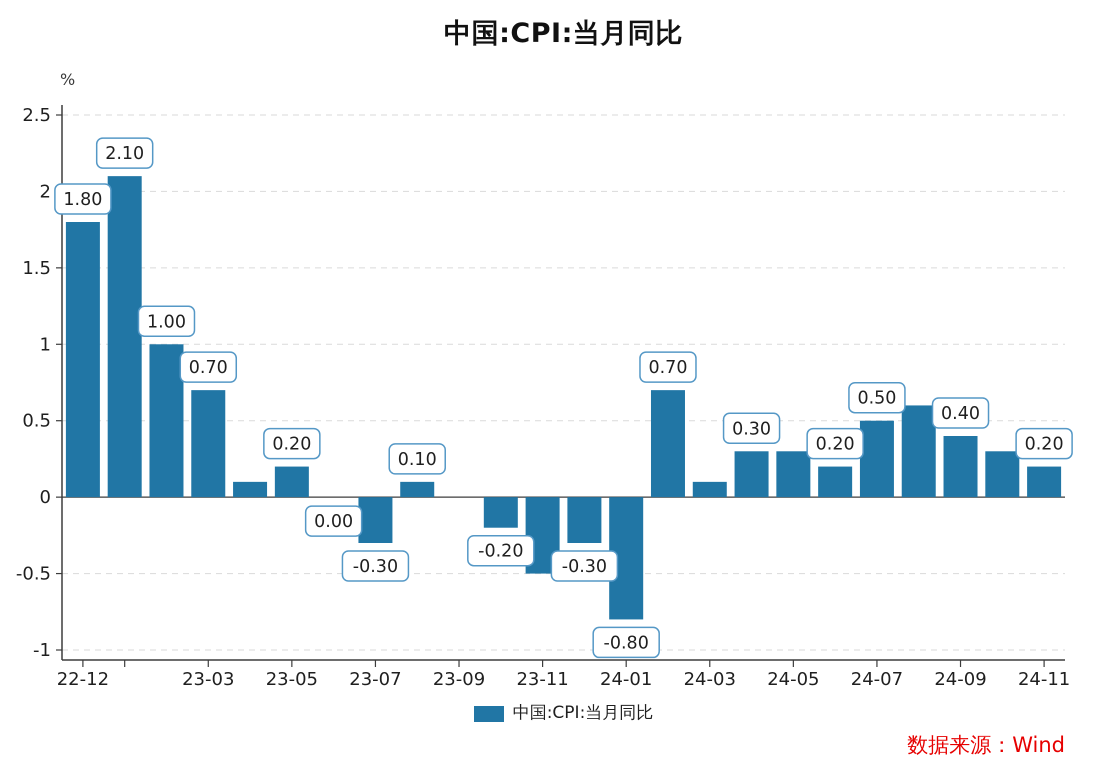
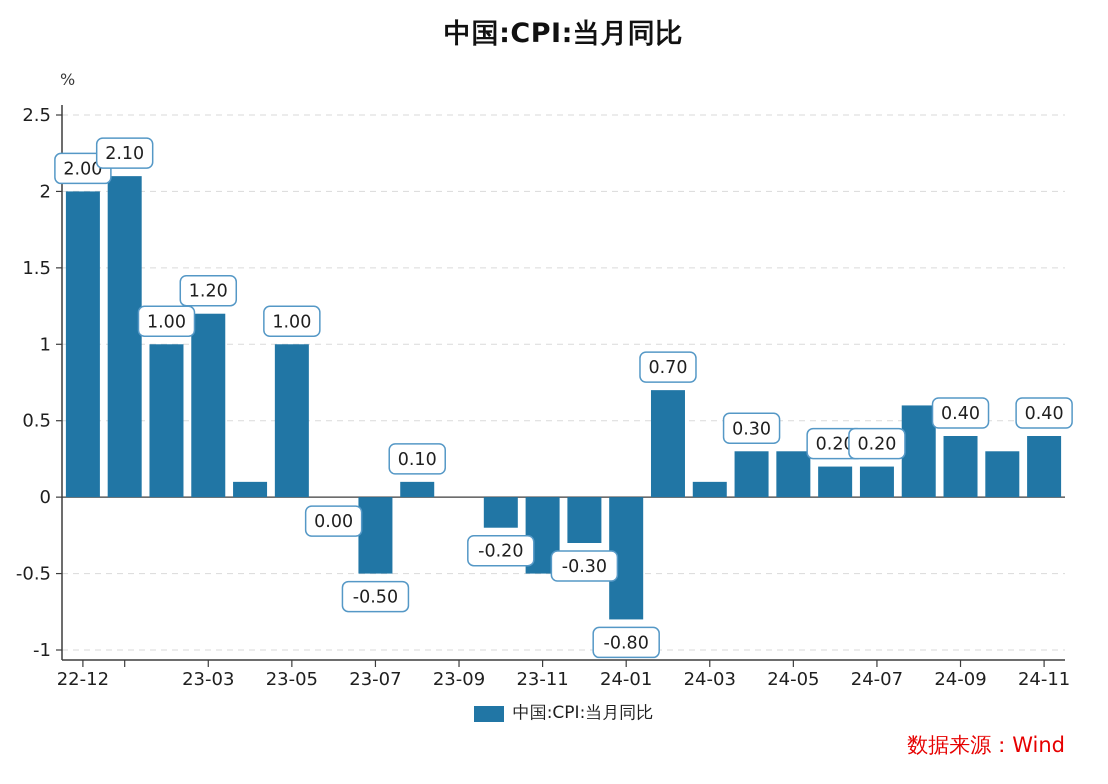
22-12: 1.80 -> 2.00
23-03: 0.70 -> 1.20
23-05: 0.20 -> 1.00
23-07: -0.30 -> -0.50
24-07: 0.50 -> 0.20
24-11: 0.20 -> 0.40
